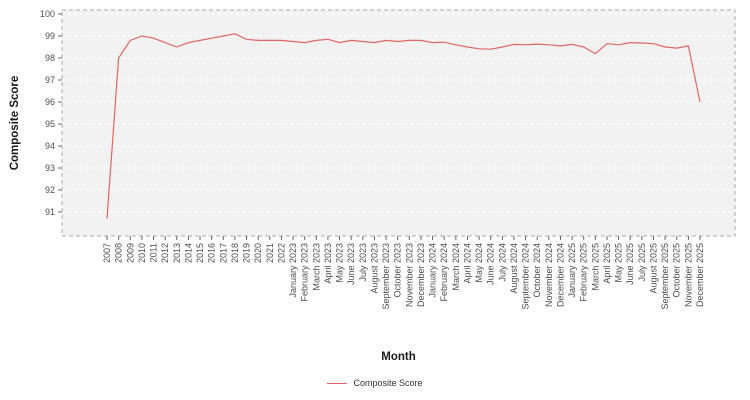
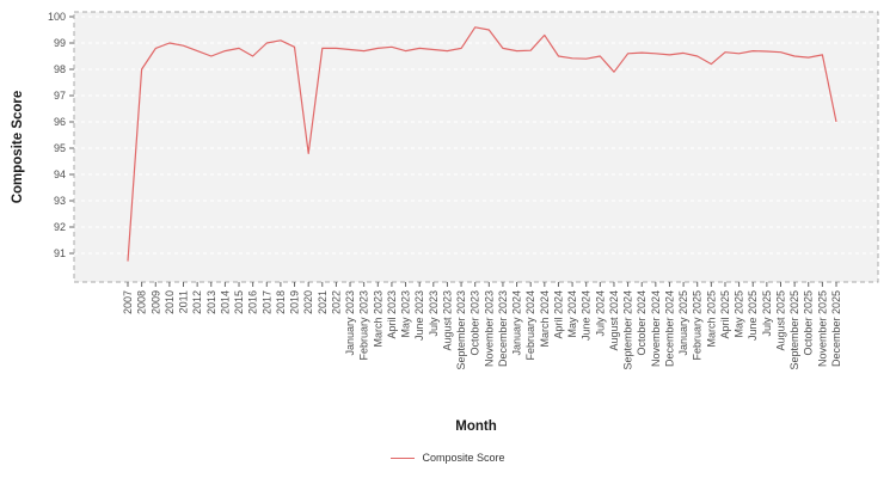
2016: 98.9 -> 98.5
2020: 98.8 -> 94.8
October 2023: 98.8 -> 99.6
November 2023: 98.8 -> 99.5
March 2024: 98.6 -> 99.3
August 2024: 98.6 -> 97.9
